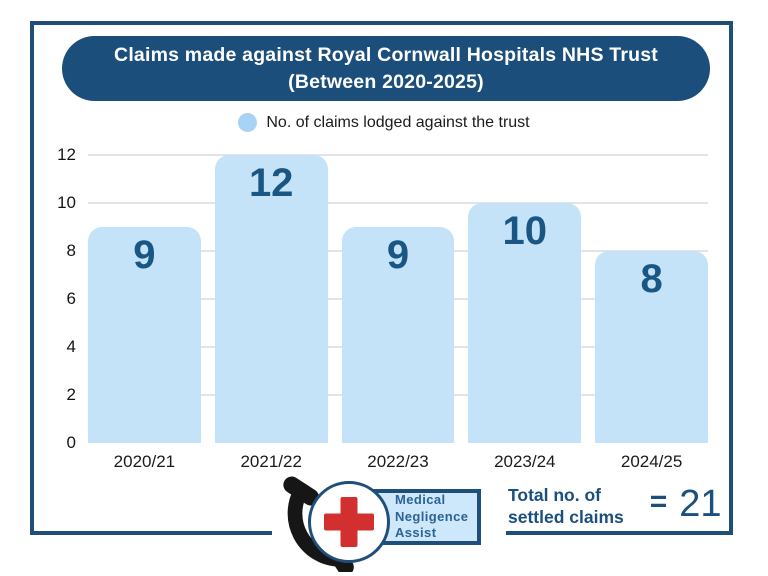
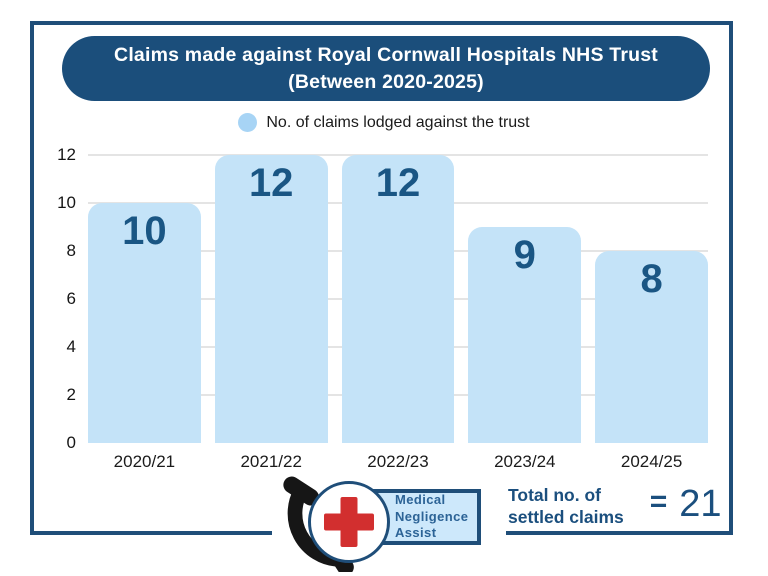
2020/21: 9 -> 10
2022/23: 9 -> 12
2023/24: 10 -> 9
